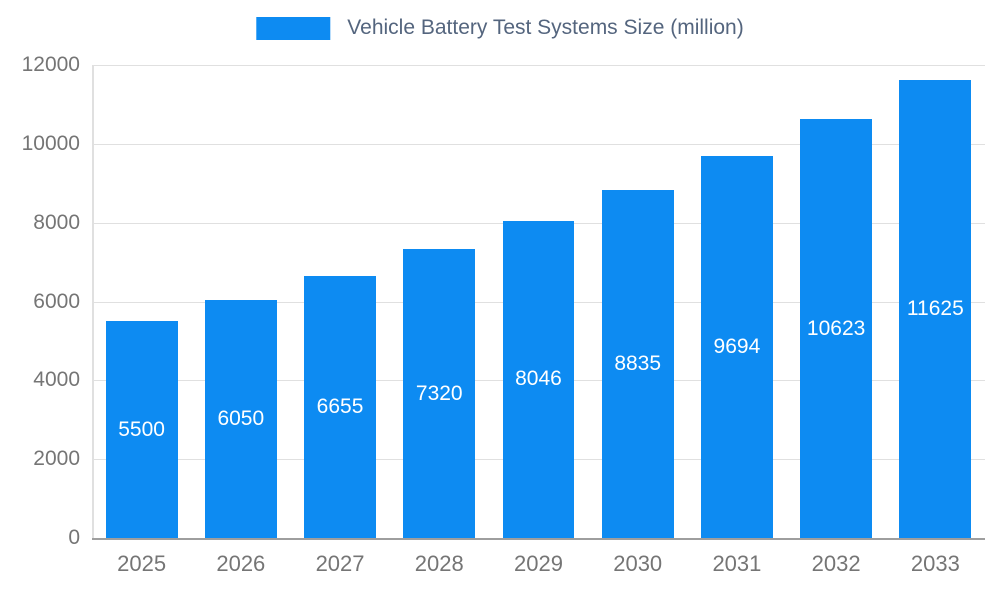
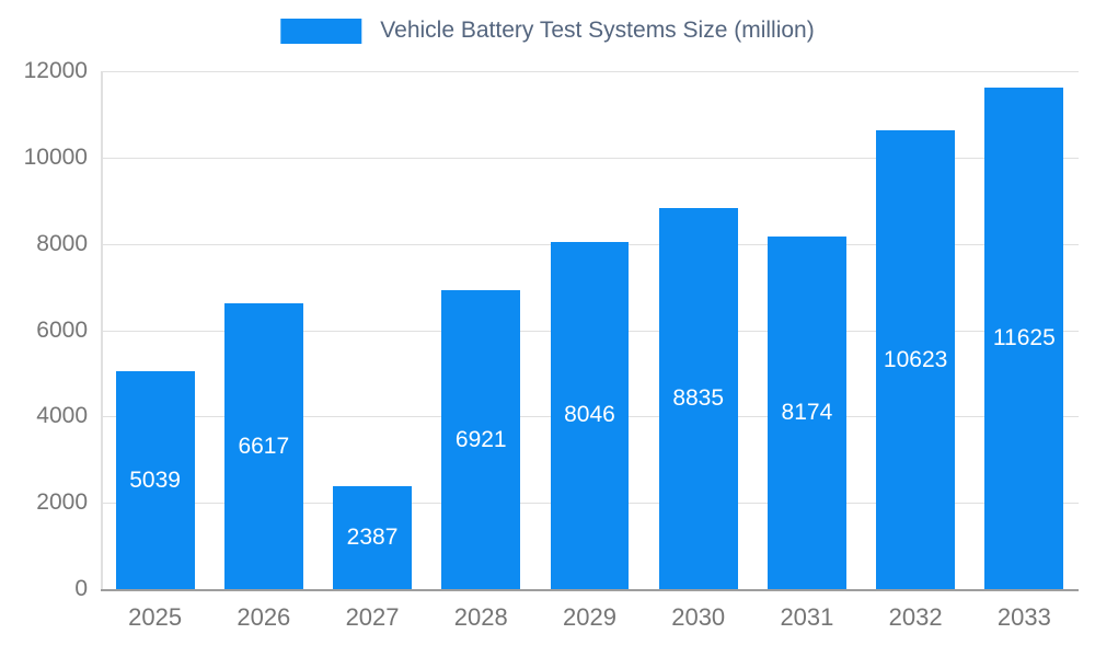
2025: 5500 -> 5039
2026: 6050 -> 6617
2027: 6655 -> 2387
2028: 7320 -> 6921
2031: 9694 -> 8174
